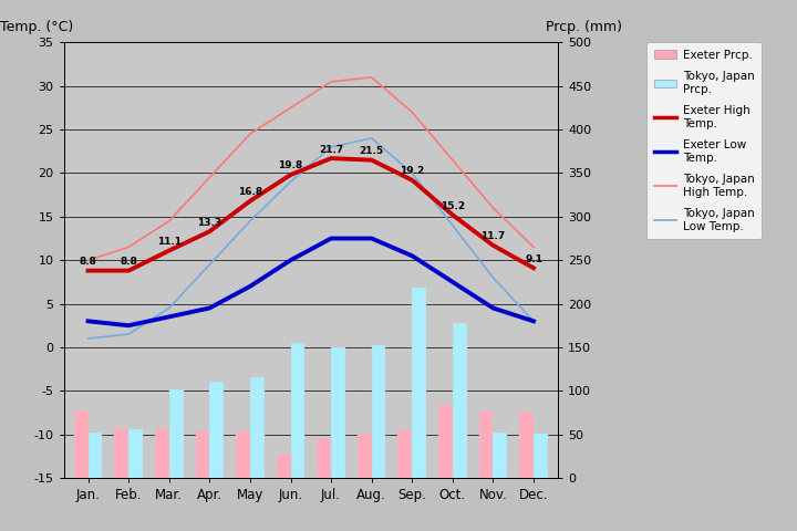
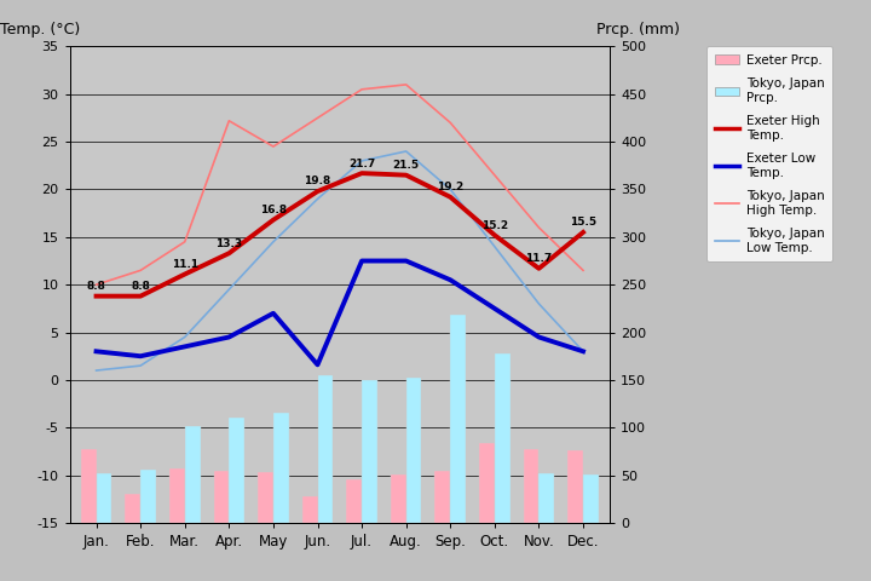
Exeter Prcp./Feb.: 57 -> 30
Tokyo, Japan High Temp./Apr.: 19.5 -> 27.2
Exeter Low Temp./Jun.: 10.0 -> 1.6
Exeter High Temp./Dec.: 9.1 -> 15.5
